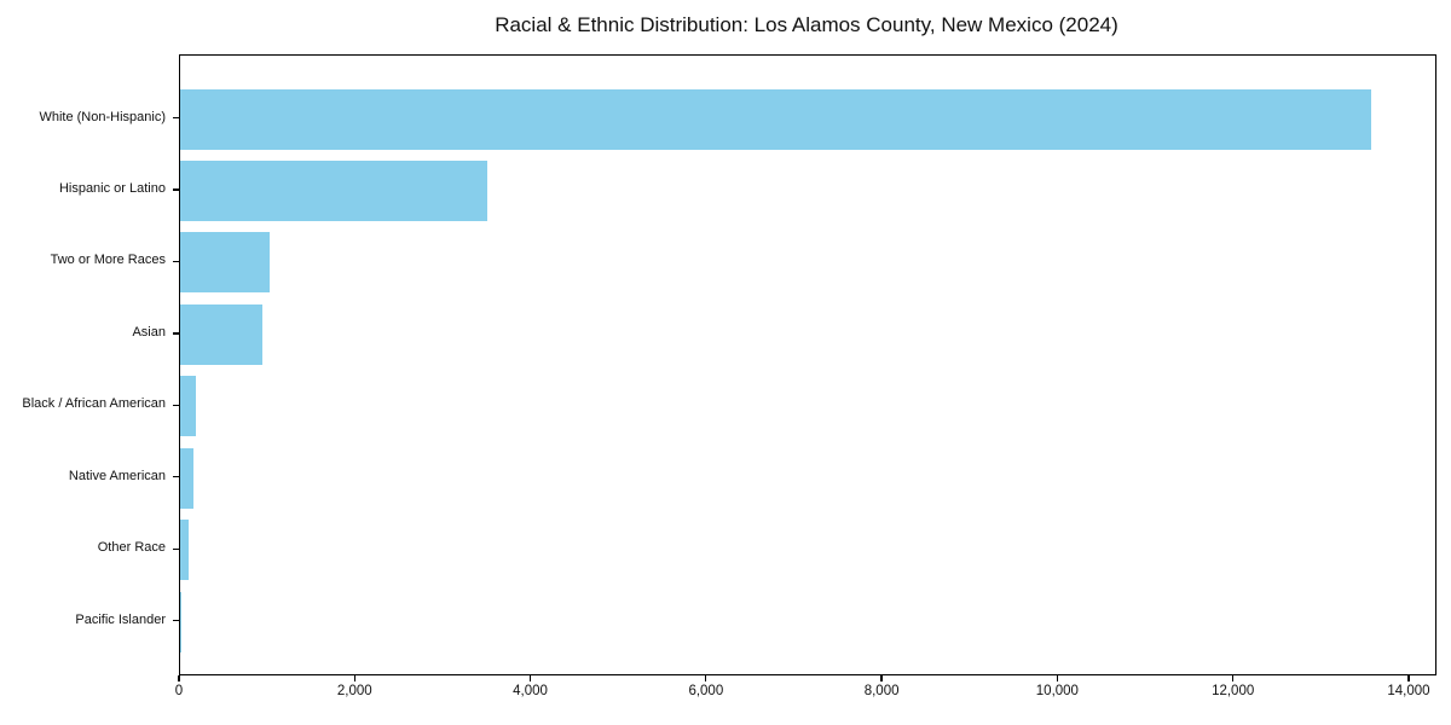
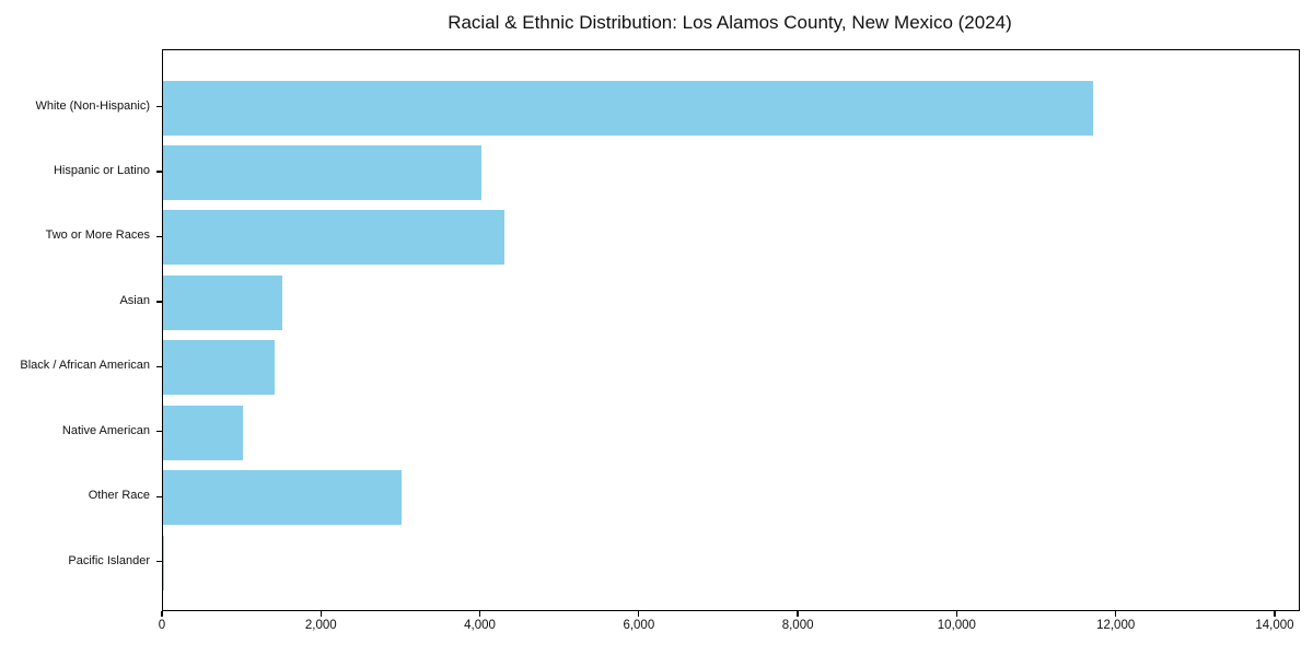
White (Non-Hispanic): 13600 -> 11700
Hispanic or Latino: 3500 -> 4000
Two or More Races: 1000 -> 4300
Asian: 900 -> 1500
Black / African American: 200 -> 1400
Native American: 200 -> 1000
Other Race: 100 -> 3000
